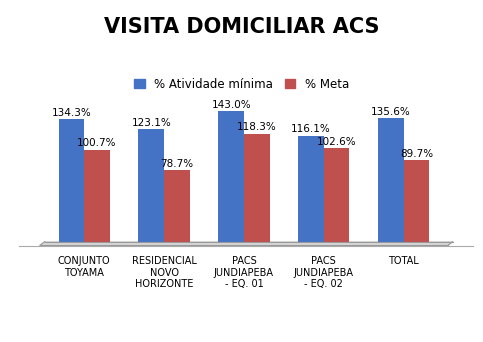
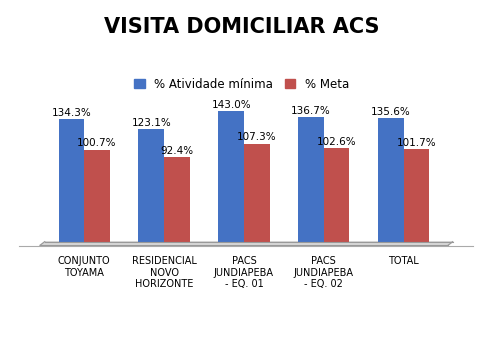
% Meta/RESIDENCIAL NOVO HORIZONTE: 78.7% -> 92.4%
% Meta/PACS JUNDIAPEBA - EQ. 01: 118.3% -> 107.3%
% Atividade mínima/PACS JUNDIAPEBA - EQ. 02: 116.1% -> 136.7%
% Meta/TOTAL: 89.7% -> 101.7%
